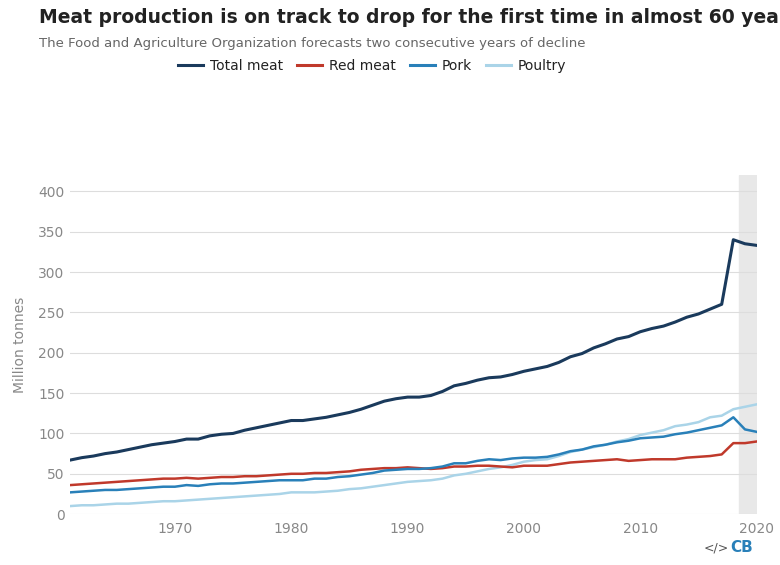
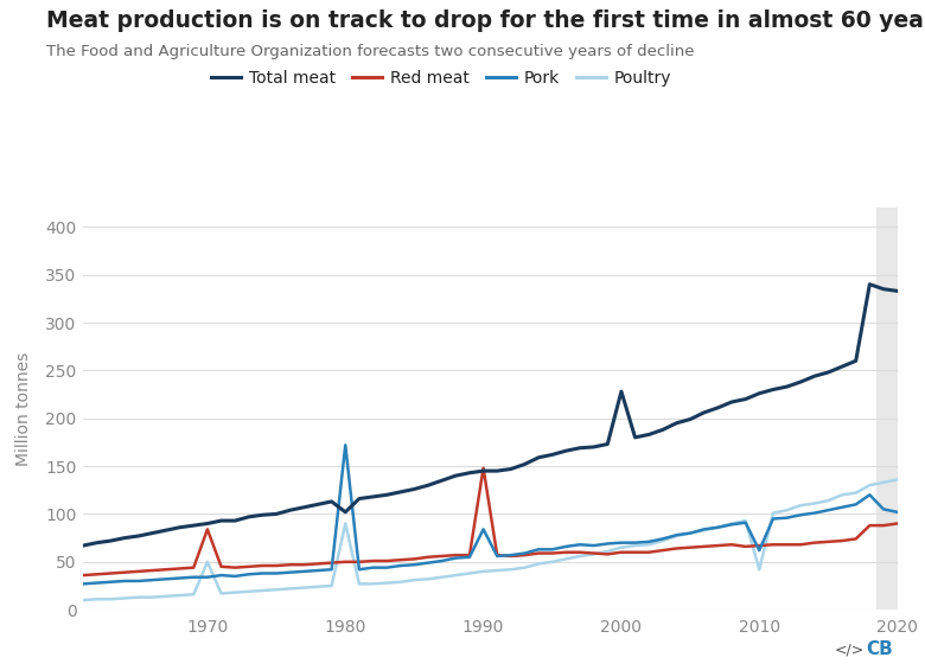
Red meat/1970: 44 -> 84
Poultry/1970: 16 -> 50
Total meat/1980: 116 -> 102
Pork/1980: 42 -> 172
Poultry/1980: 27 -> 90
Red meat/1990: 58 -> 148
Pork/1990: 56 -> 84
Total meat/2000: 177 -> 228
Pork/2010: 94 -> 62
Poultry/2010: 98 -> 42
